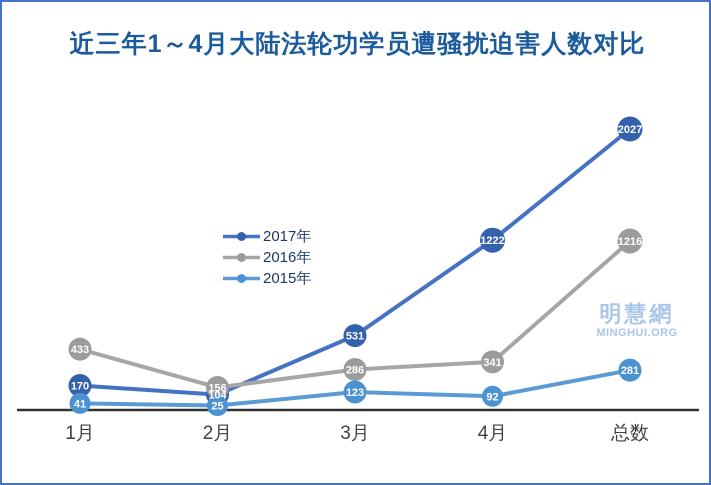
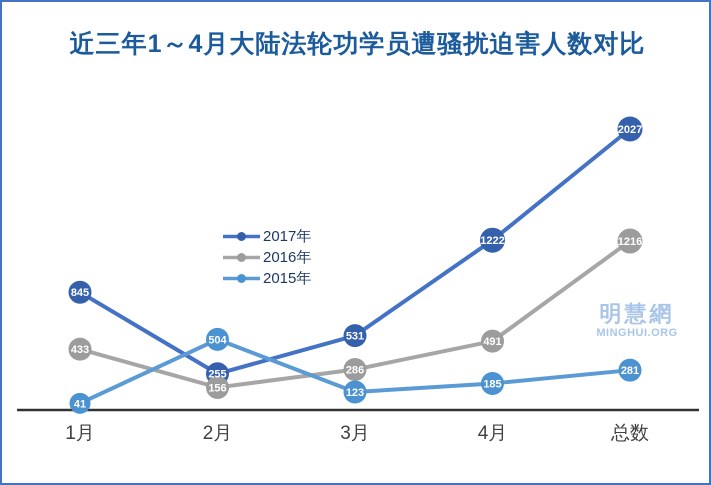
2017年/1月: 170 -> 845
2017年/2月: 104 -> 255
2015年/2月: 25 -> 504
2016年/4月: 341 -> 491
2015年/4月: 92 -> 185
